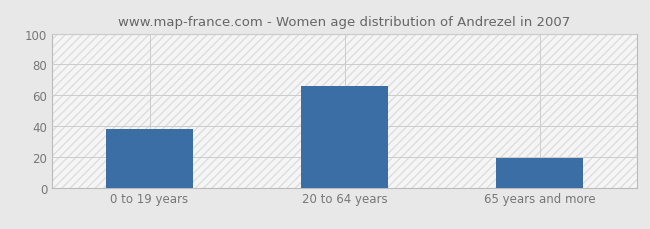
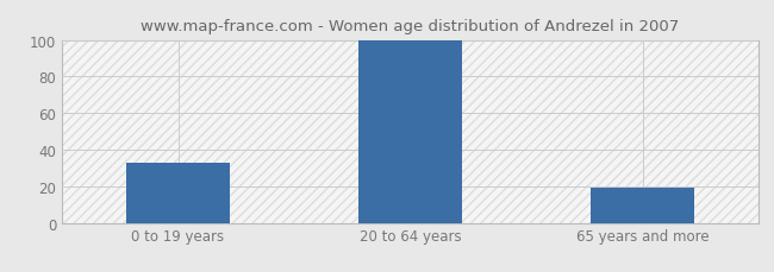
0 to 19 years: 38 -> 33
20 to 64 years: 66 -> 100
